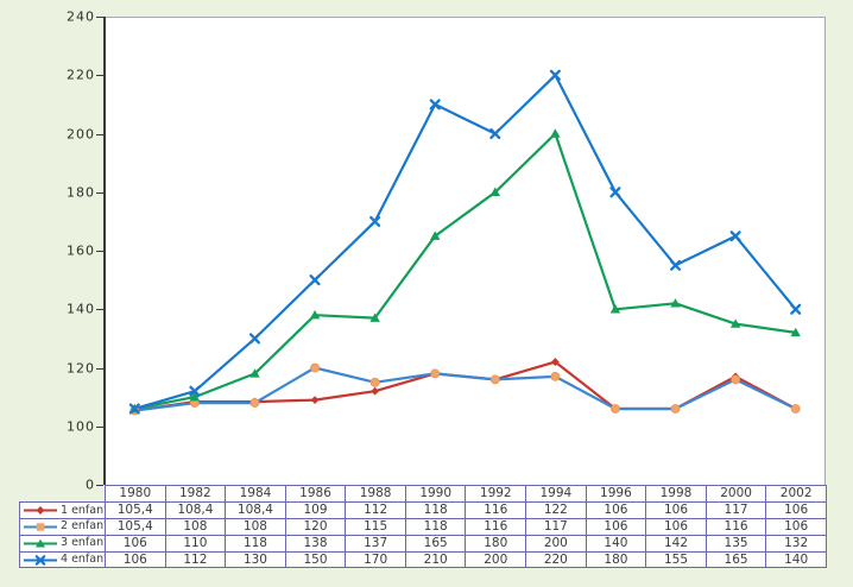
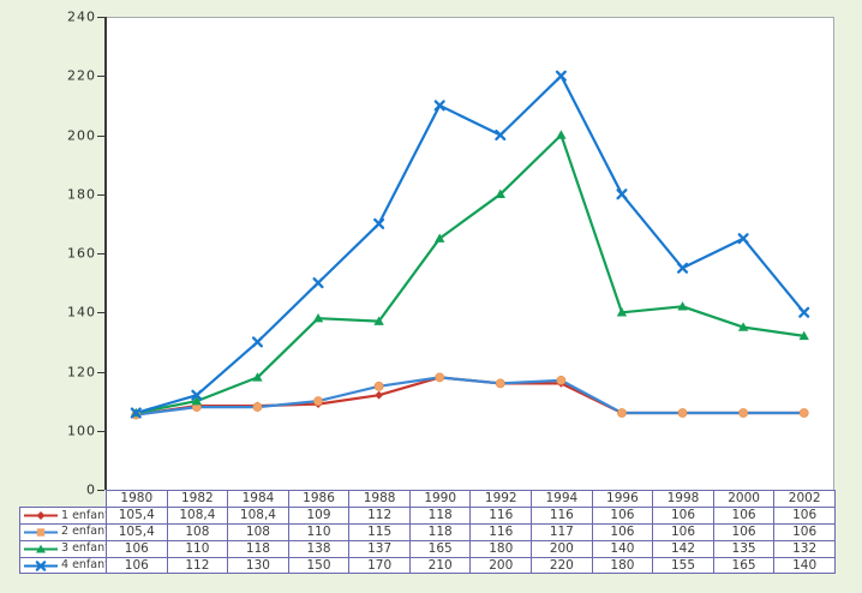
2 enfants/1986: 120 -> 110
1 enfant/1994: 122 -> 116
1 enfant/2000: 117 -> 106
2 enfants/2000: 116 -> 106
